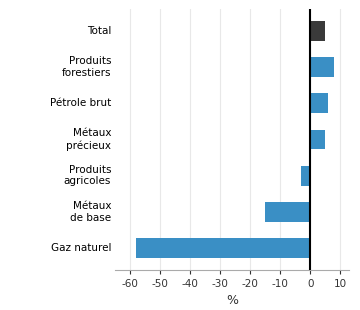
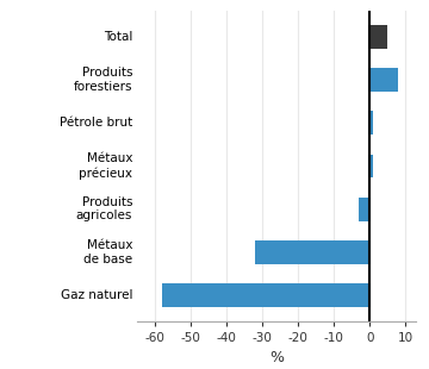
Pétrole brut: 6 -> 1
Métaux précieux: 5 -> 1
Métaux de base: -15 -> -32
